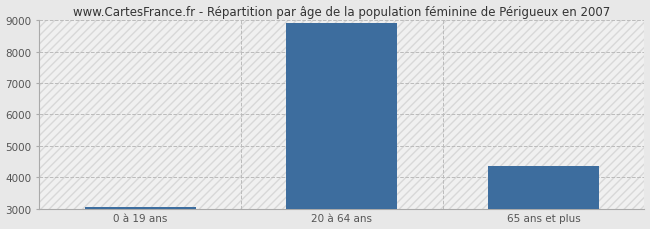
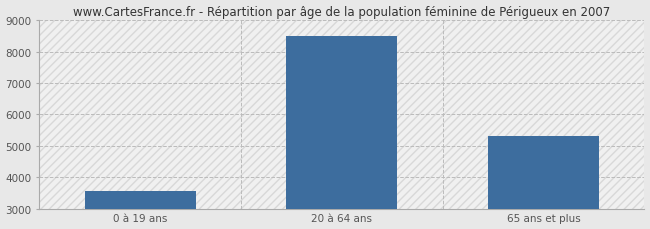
0 à 19 ans: 3060 -> 3550
20 à 64 ans: 8900 -> 8500
65 ans et plus: 4350 -> 5300
